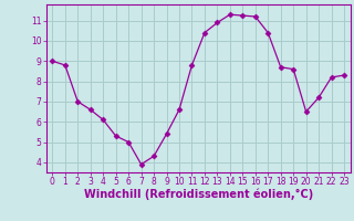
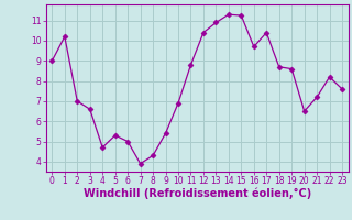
1: 8.8 -> 10.2
4: 6.1 -> 4.7
10: 6.6 -> 6.9
16: 11.2 -> 9.7
23: 8.3 -> 7.6
